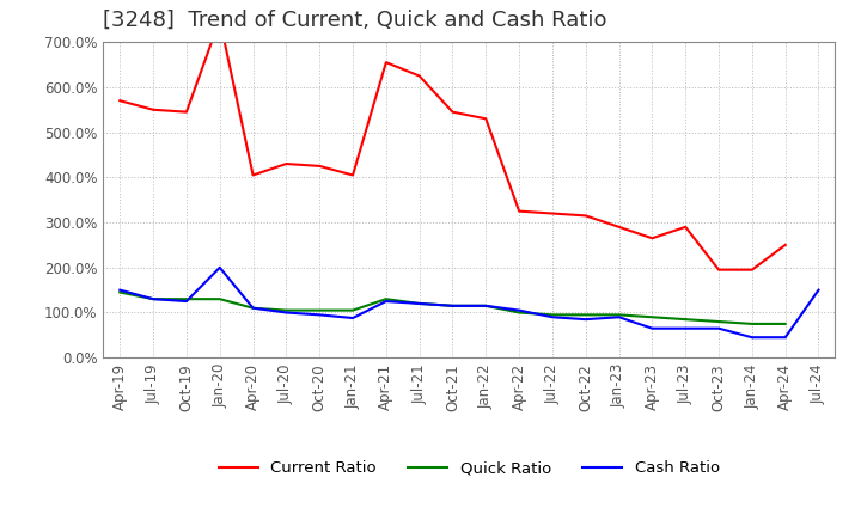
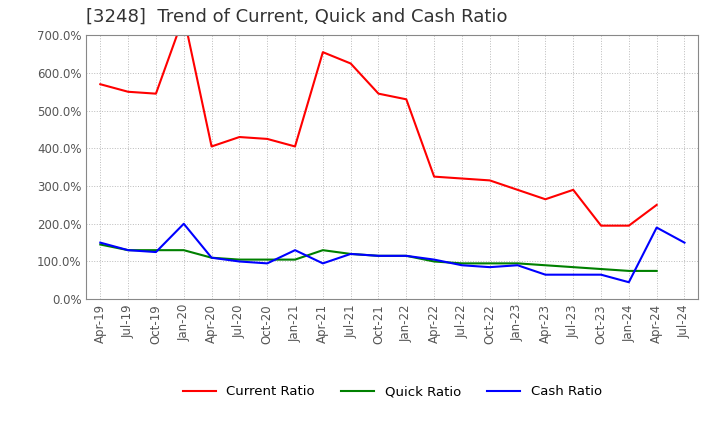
Cash Ratio/Jan-21: 88% -> 130%
Cash Ratio/Apr-21: 125% -> 95%
Cash Ratio/Apr-24: 45% -> 190%
